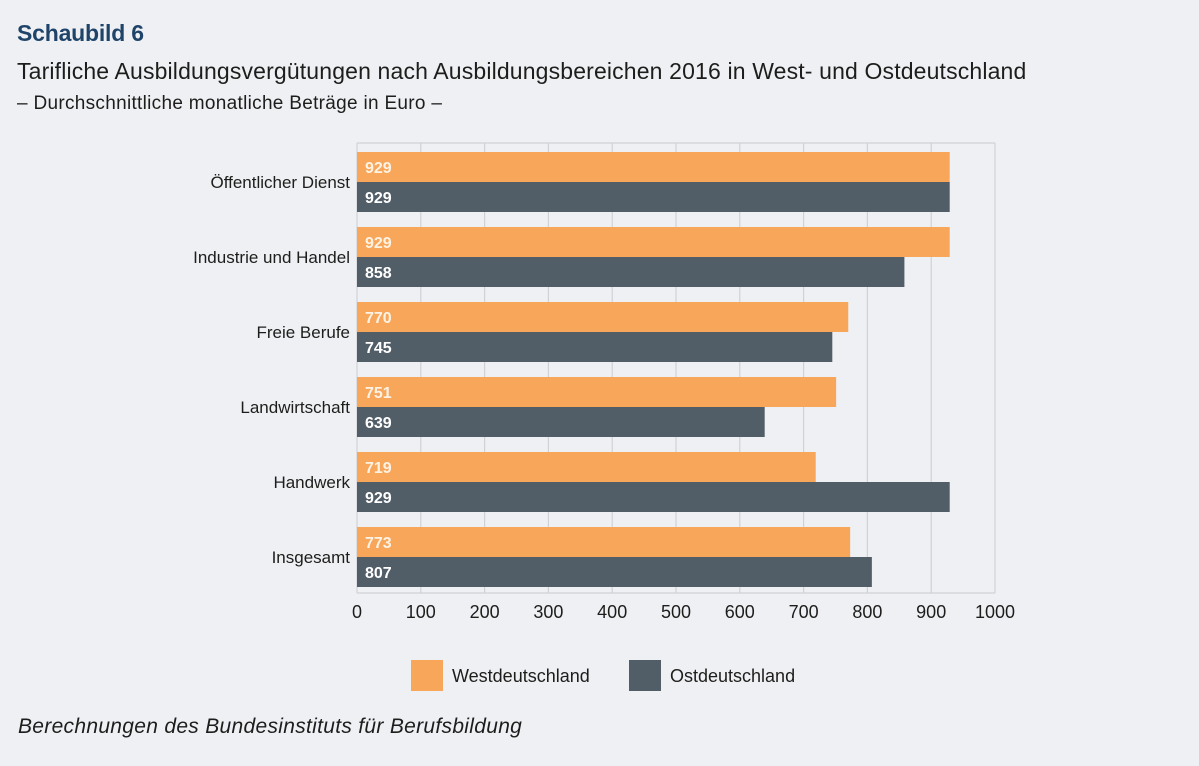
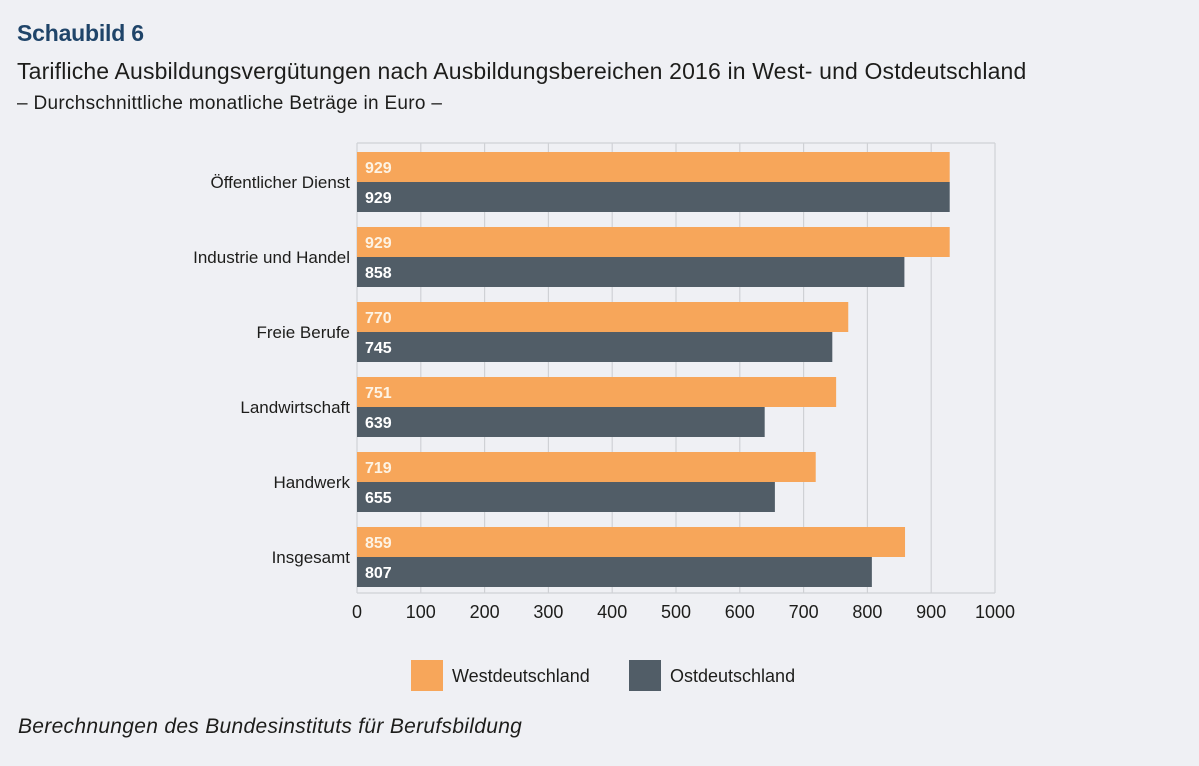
Ostdeutschland/Handwerk: 929 -> 655
Westdeutschland/Insgesamt: 773 -> 859
